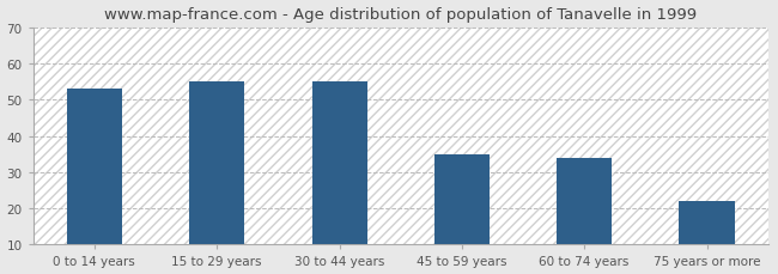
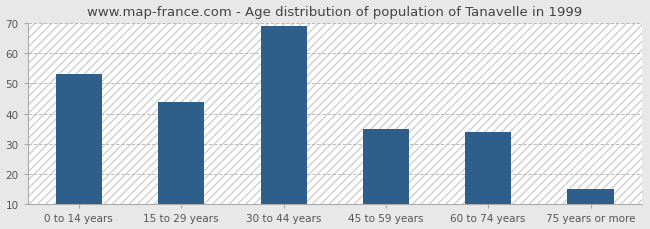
15 to 29 years: 55 -> 44
30 to 44 years: 55 -> 69
75 years or more: 22 -> 15
